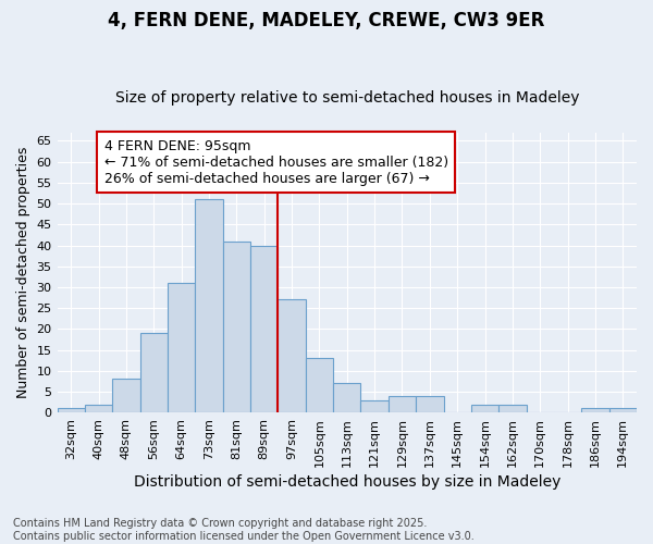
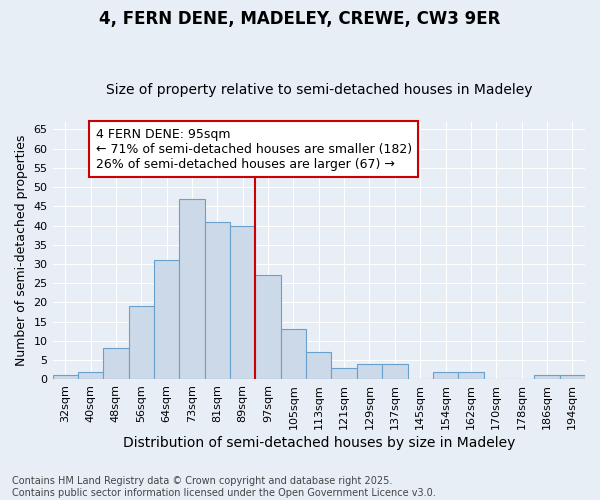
73sqm: 51 -> 47
